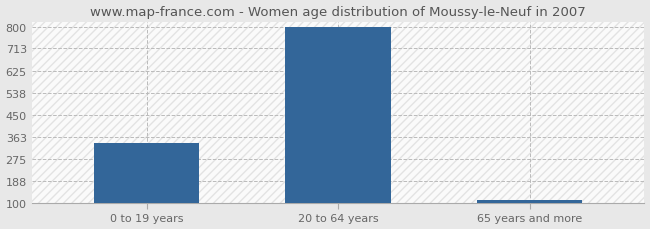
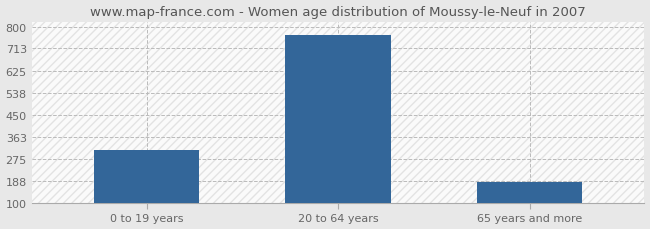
0 to 19 years: 338 -> 310
20 to 64 years: 800 -> 765
65 years and more: 113 -> 185
